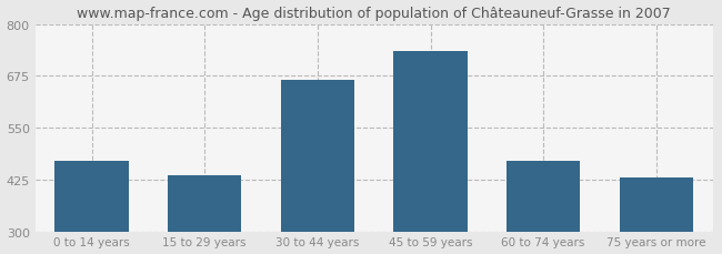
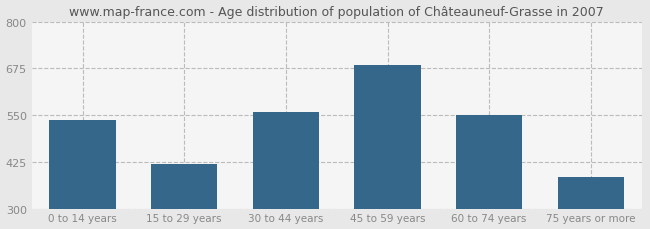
0 to 14 years: 470 -> 538
15 to 29 years: 435 -> 418
30 to 44 years: 665 -> 558
45 to 59 years: 735 -> 685
60 to 74 years: 470 -> 550
75 years or more: 430 -> 385
